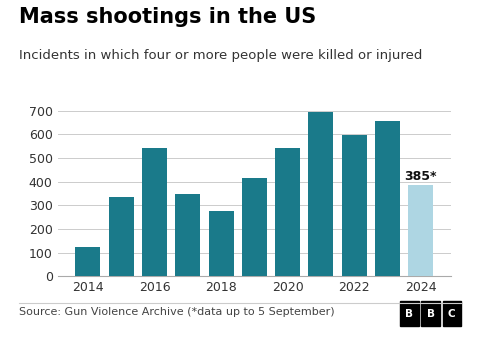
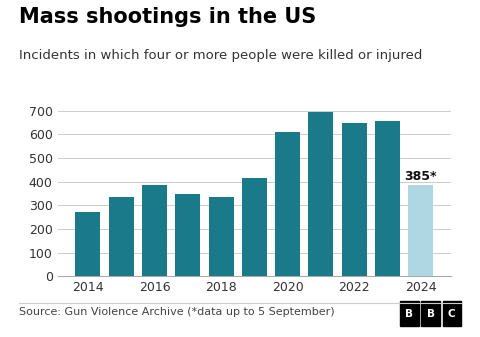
2014: 125 -> 272
2016: 540 -> 384
2018: 275 -> 336
2020: 540 -> 611
2022: 595 -> 647
